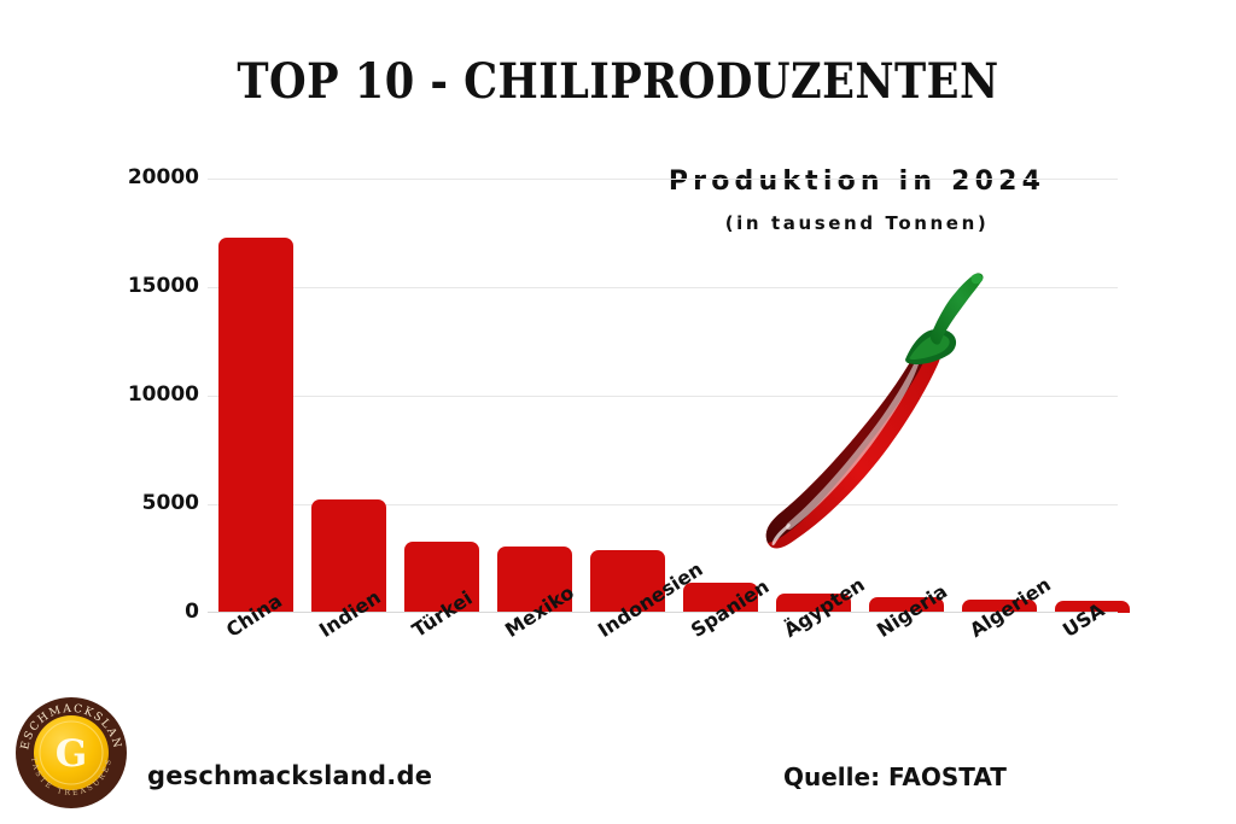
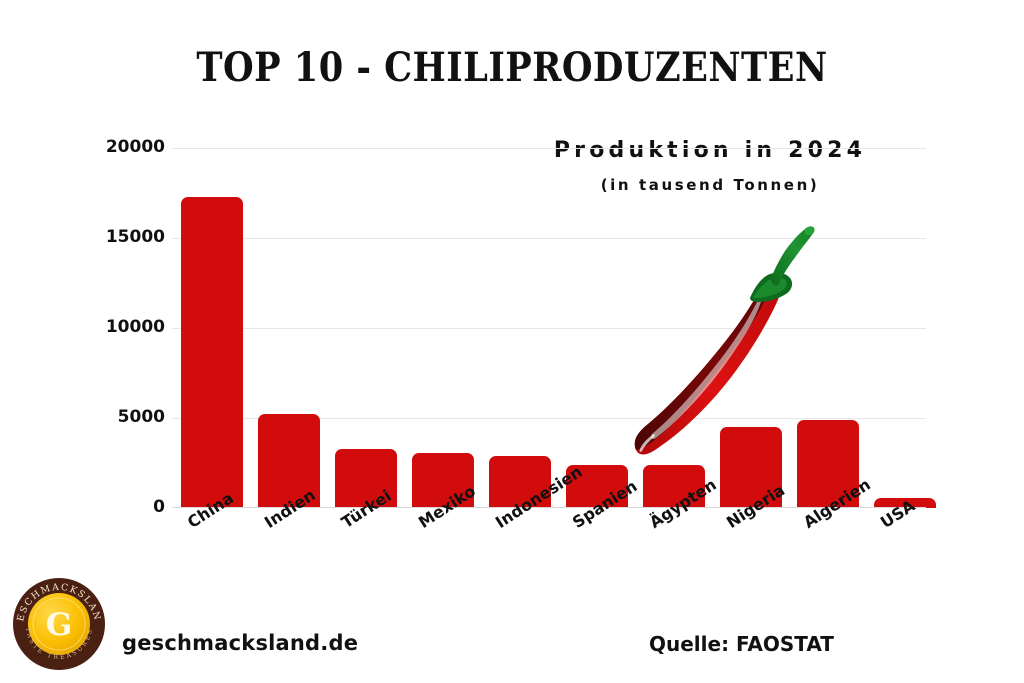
Spanien: 1400 -> 2400
Ägypten: 900 -> 2400
Nigeria: 700 -> 4500
Algerien: 600 -> 4900
